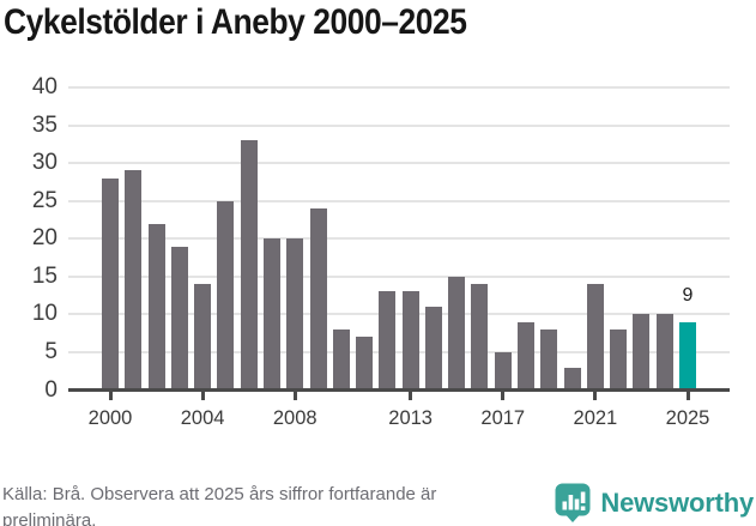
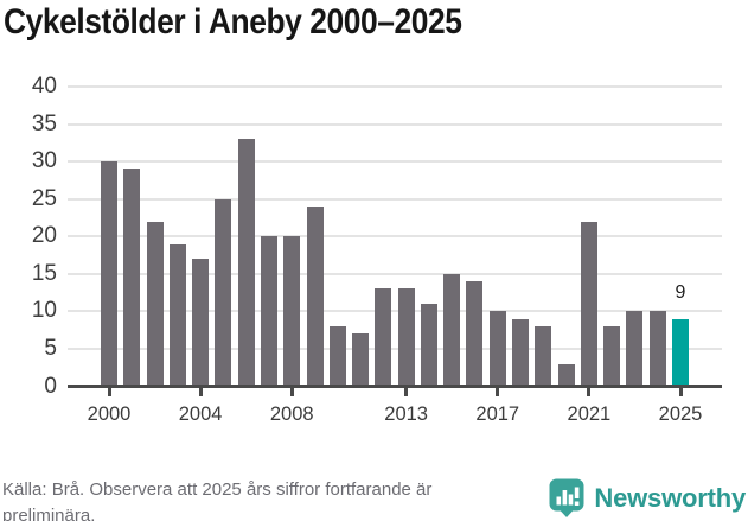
2000: 28 -> 30
2004: 14 -> 17
2017: 5 -> 10
2021: 14 -> 22
